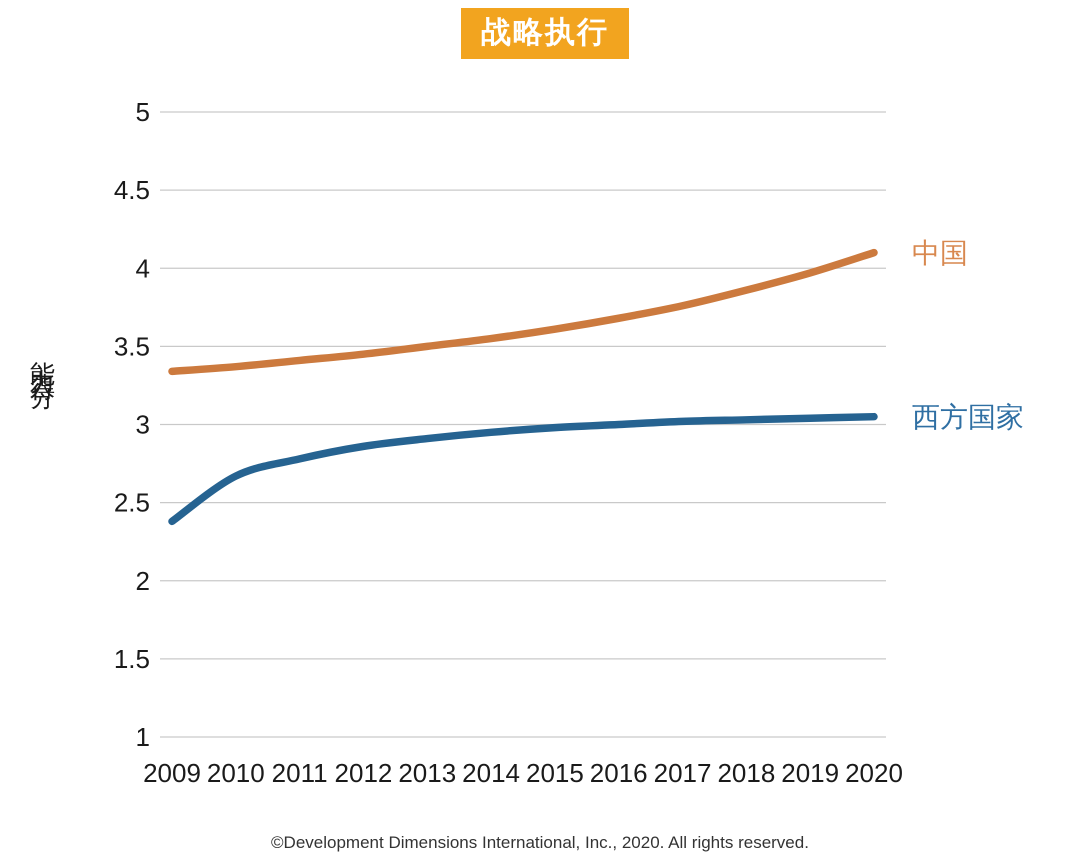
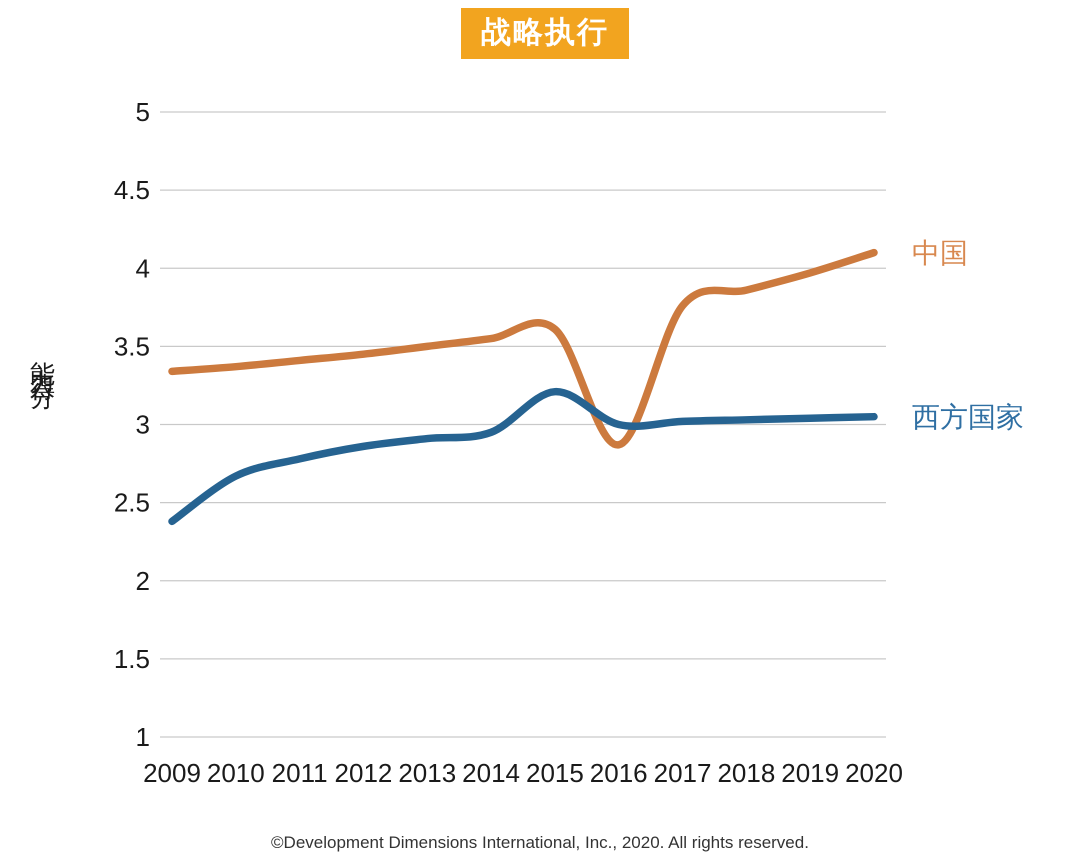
西方国家/2015: 2.98 -> 3.21
中国/2016: 3.68 -> 2.87
